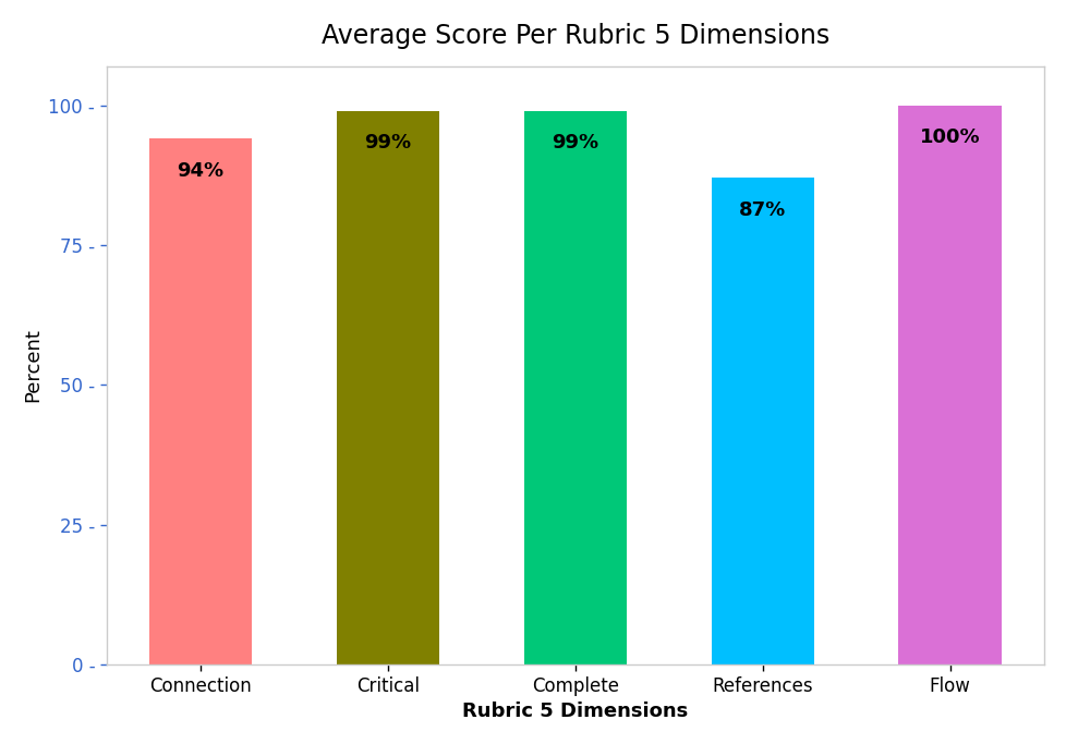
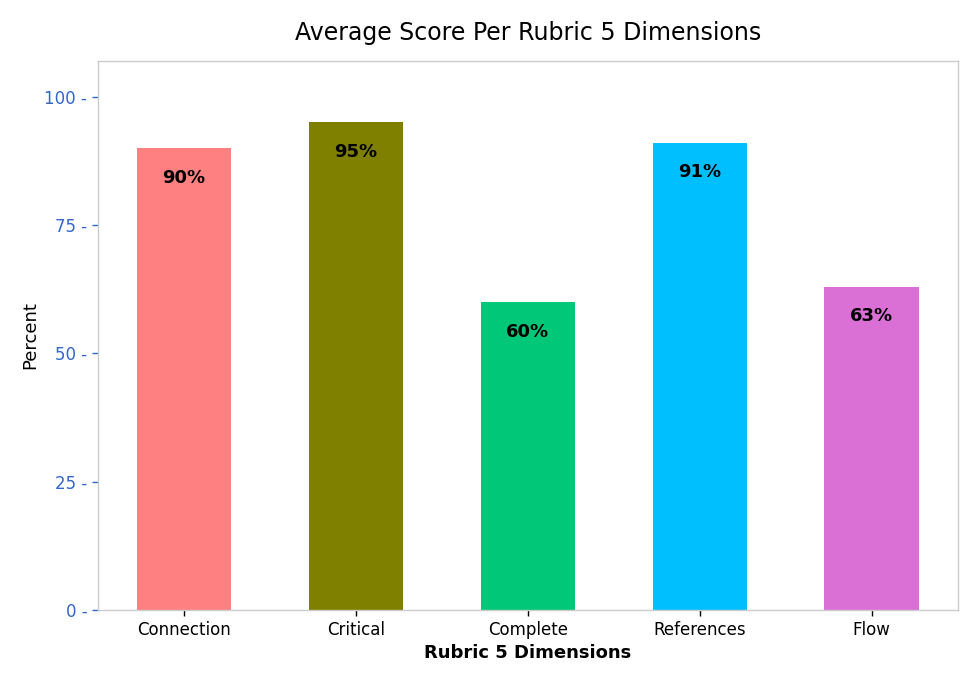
Connection: 94% -> 90%
Critical: 99% -> 95%
Complete: 99% -> 60%
References: 87% -> 91%
Flow: 100% -> 63%
